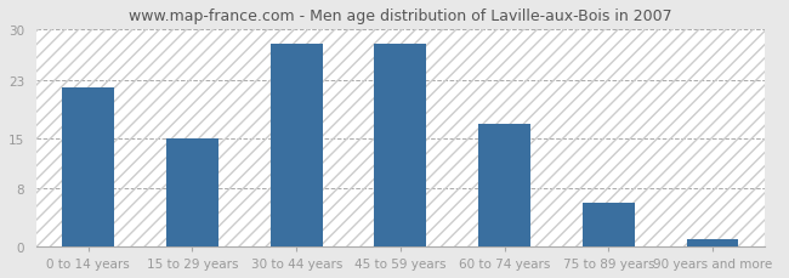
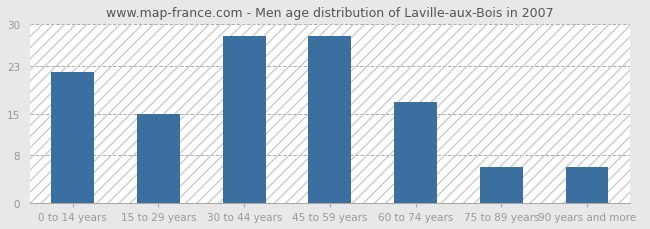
90 years and more: 1 -> 6
